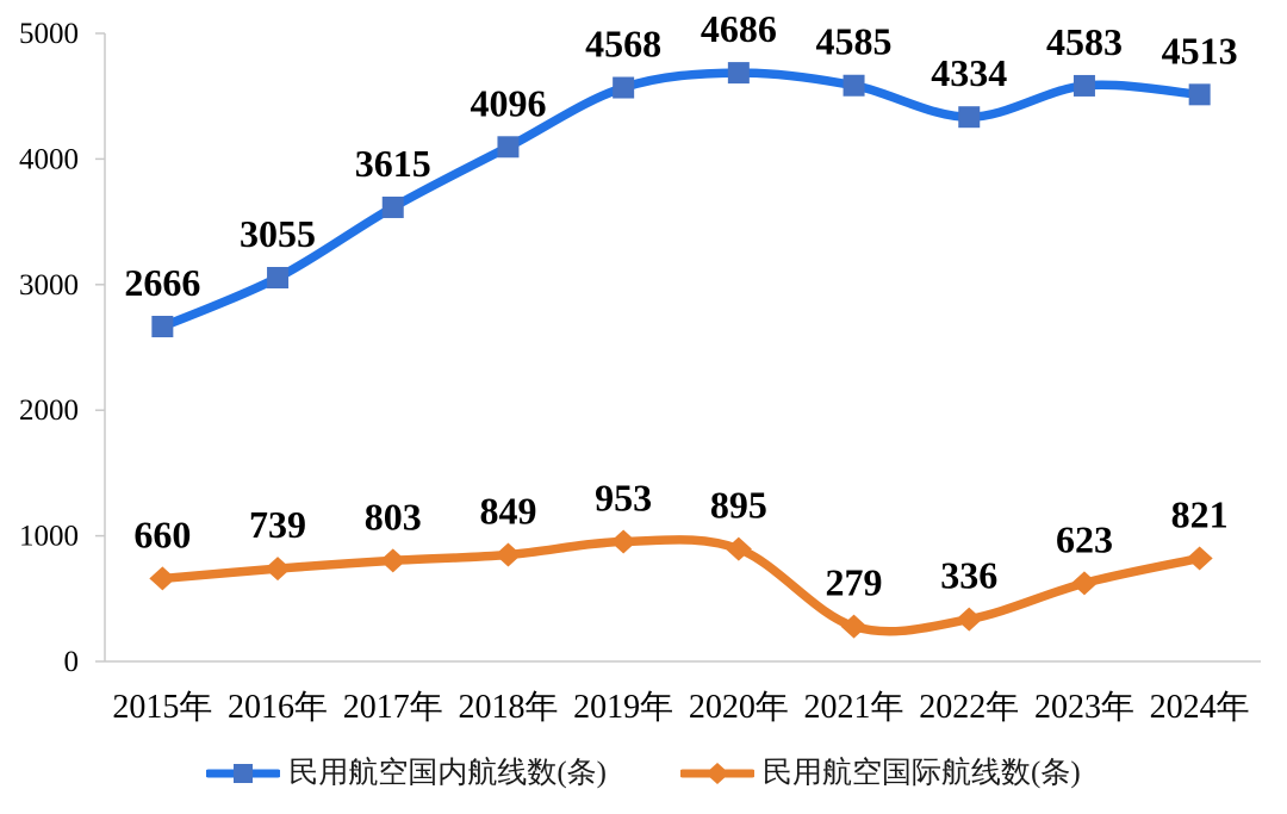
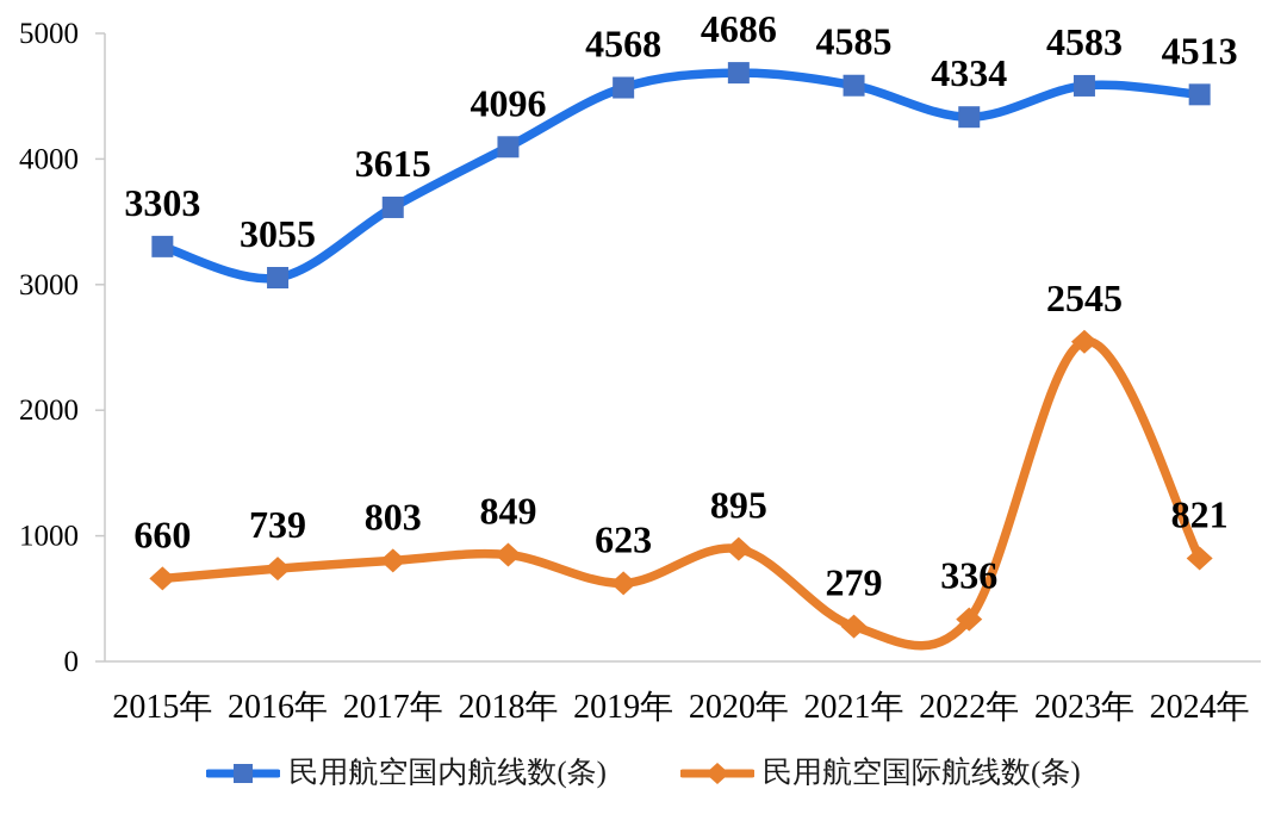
民用航空国内航线数(条)/2015年: 2666 -> 3303
民用航空国际航线数(条)/2019年: 953 -> 623
民用航空国际航线数(条)/2023年: 623 -> 2545
